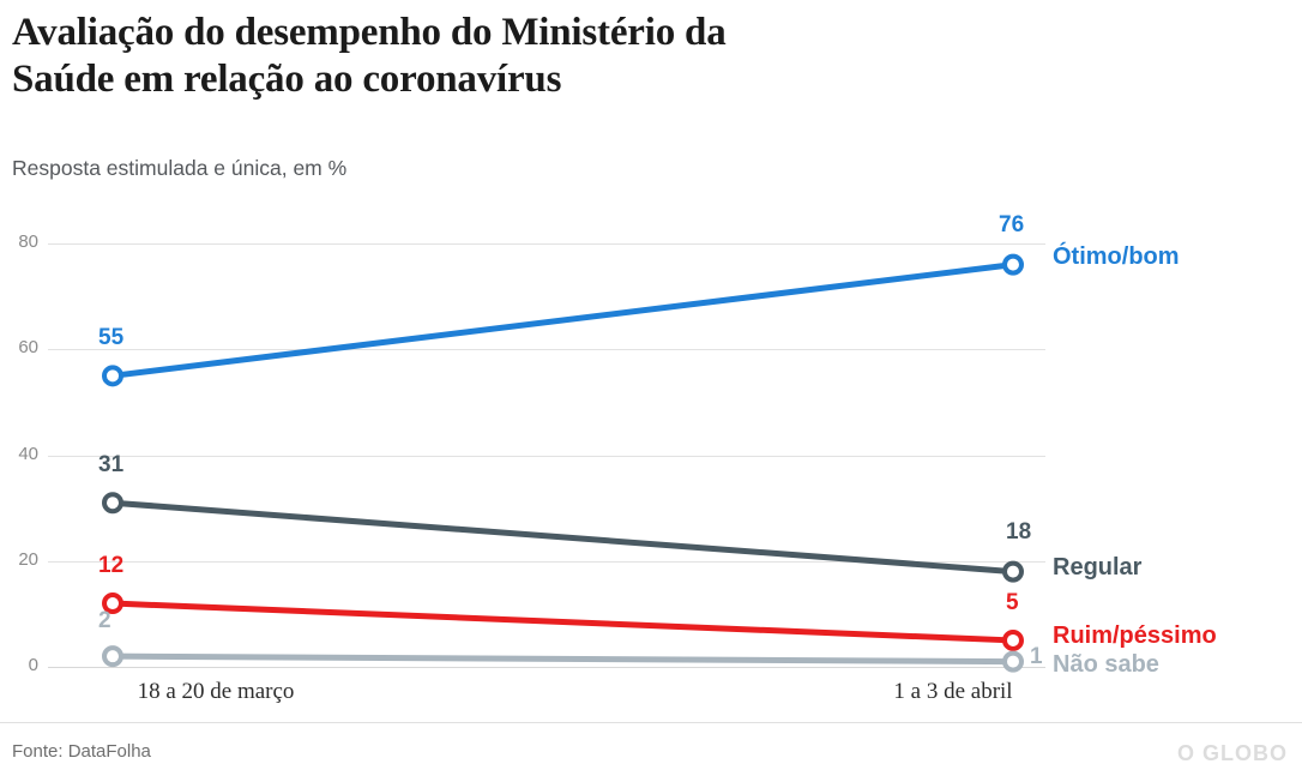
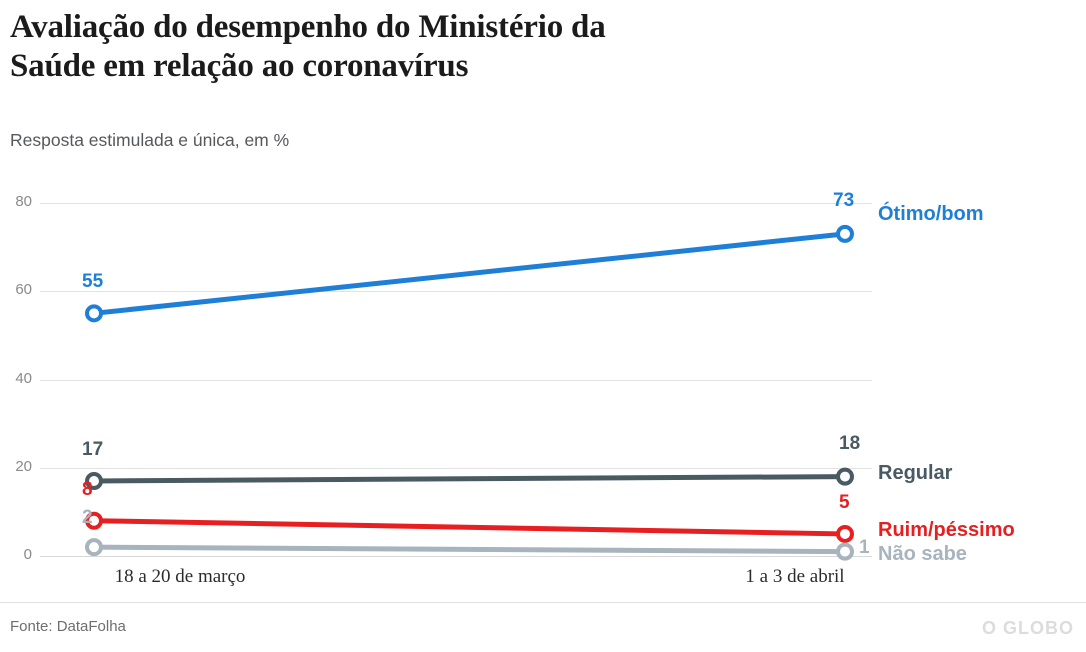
Regular/18 a 20 de março: 31 -> 17
Ruim/péssimo/18 a 20 de março: 12 -> 8
Ótimo/bom/1 a 3 de abril: 76 -> 73
